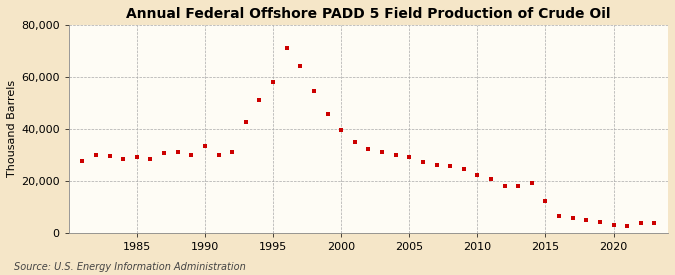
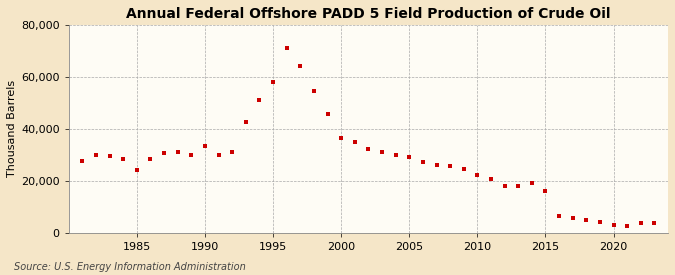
1985: 29,000 -> 24,000
2000: 39,500 -> 36,500
2015: 12,000 -> 16,000
